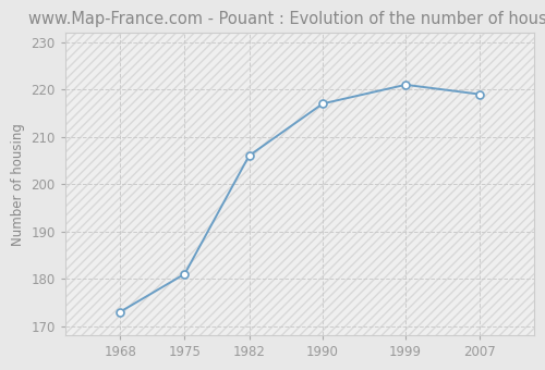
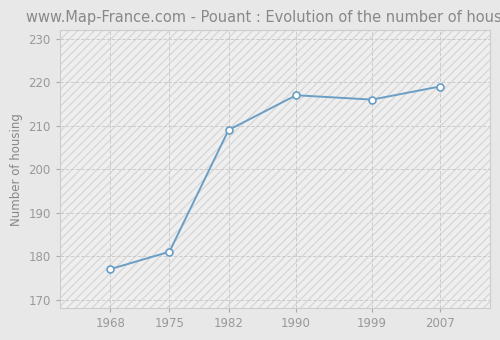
1968: 173 -> 177
1982: 206 -> 209
1999: 221 -> 216
